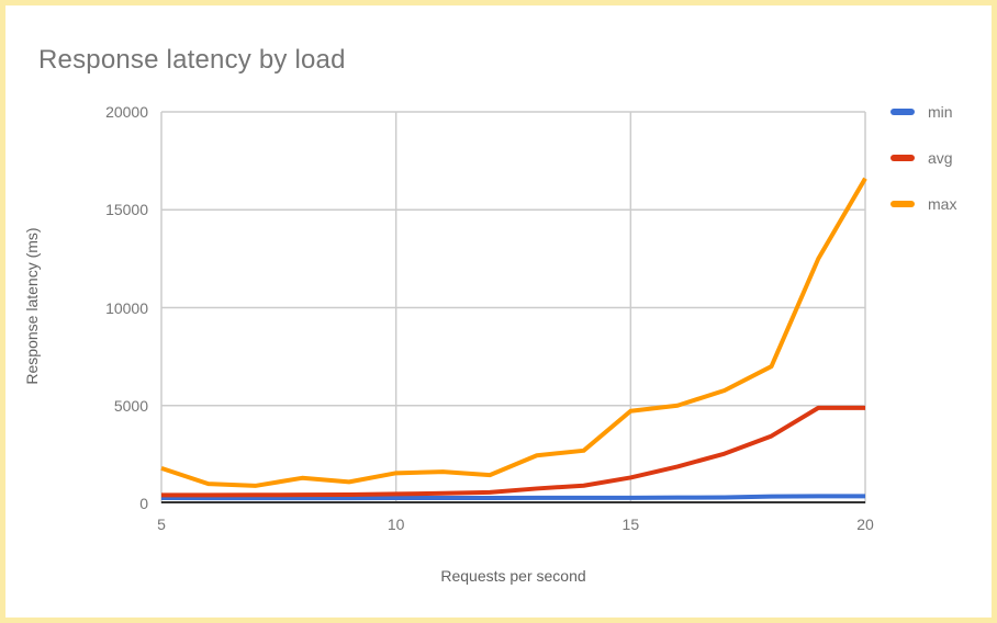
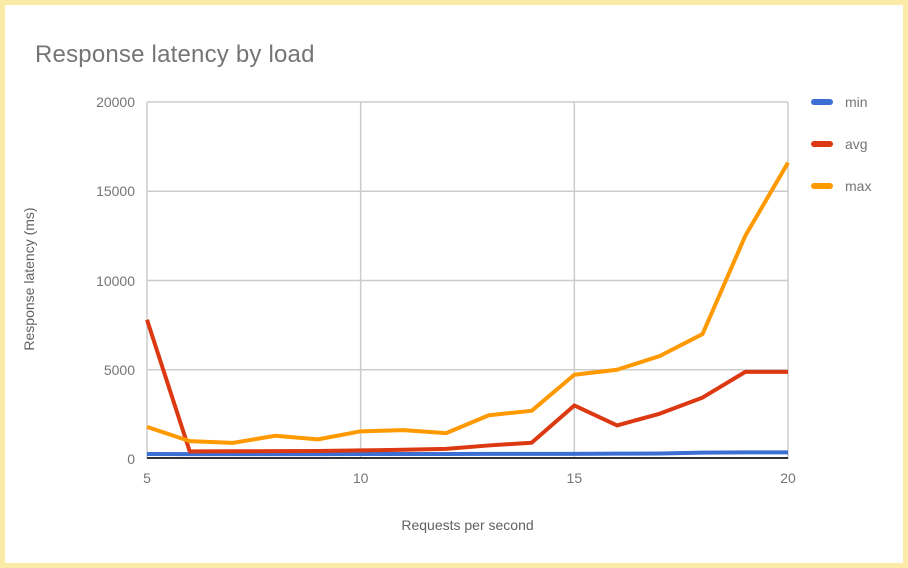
avg/5: 400 -> 7800
avg/15: 1300 -> 3000
